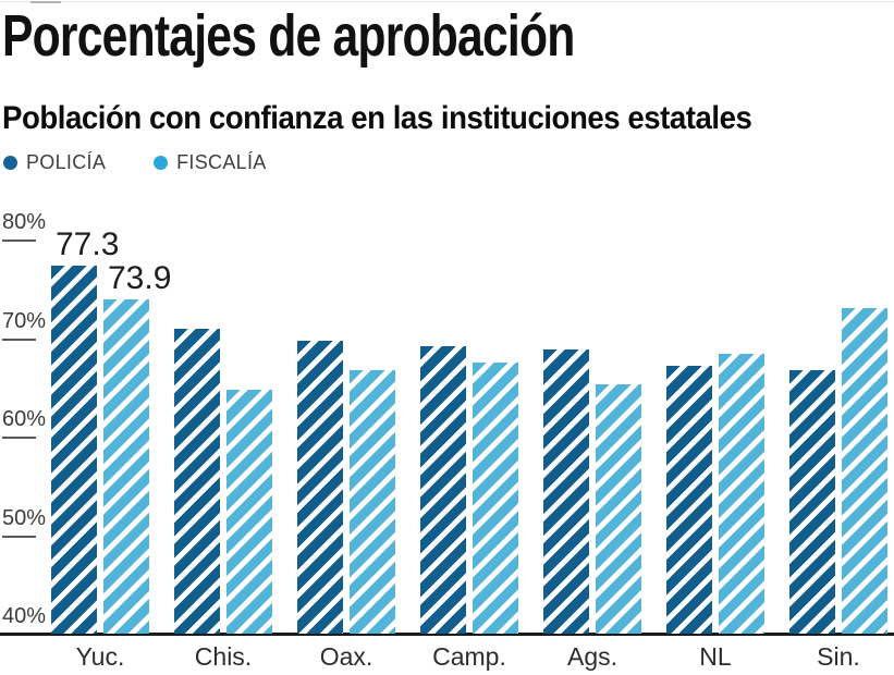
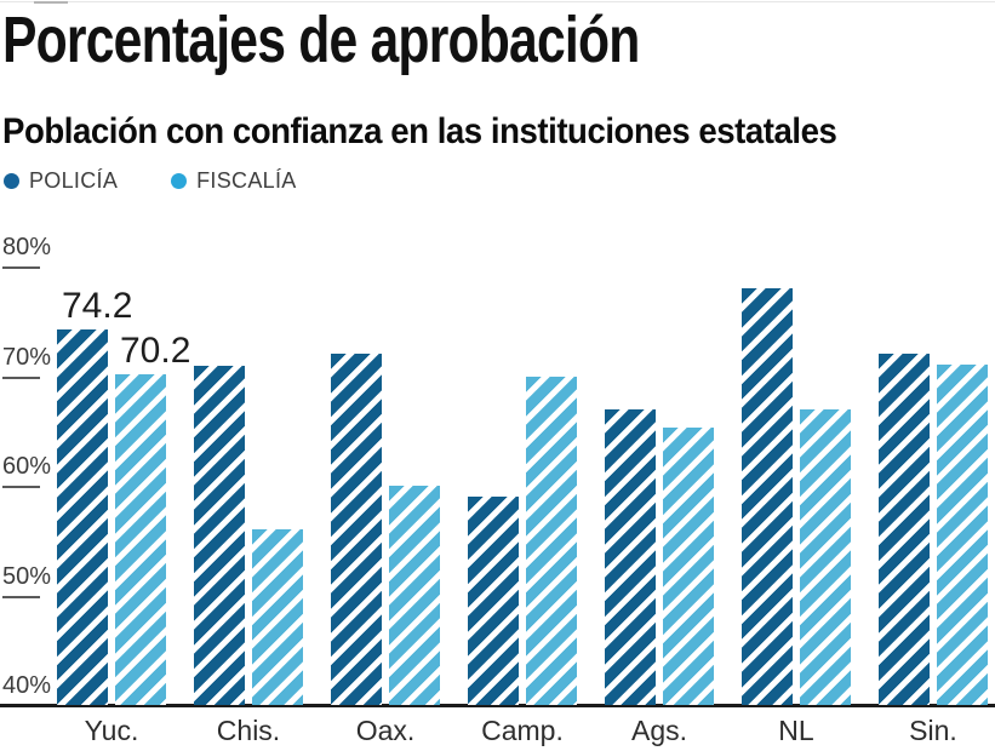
POLICÍA/Yuc.: 77.3 -> 74.2
FISCALÍA/Yuc.: 73.9 -> 70.2
FISCALÍA/Chis.: 65% -> 56%
POLICÍA/Oax.: 70% -> 72%
FISCALÍA/Oax.: 67% -> 60%
POLICÍA/Camp.: 69% -> 59%
FISCALÍA/Camp.: 68% -> 70%
POLICÍA/Ags.: 69% -> 67%
POLICÍA/NL: 67% -> 78%
FISCALÍA/NL: 68% -> 67%
POLICÍA/Sin.: 67% -> 72%
FISCALÍA/Sin.: 73% -> 71%
